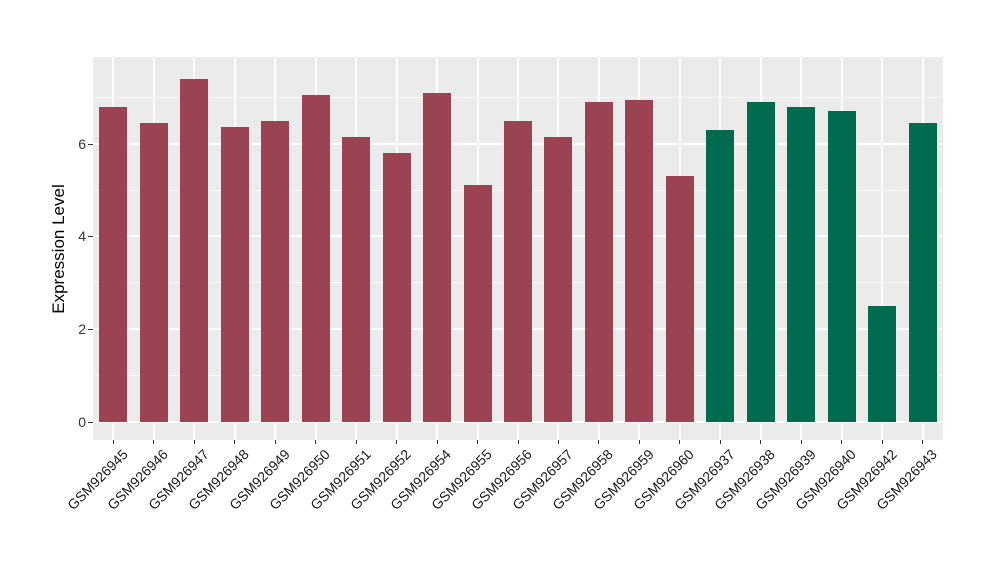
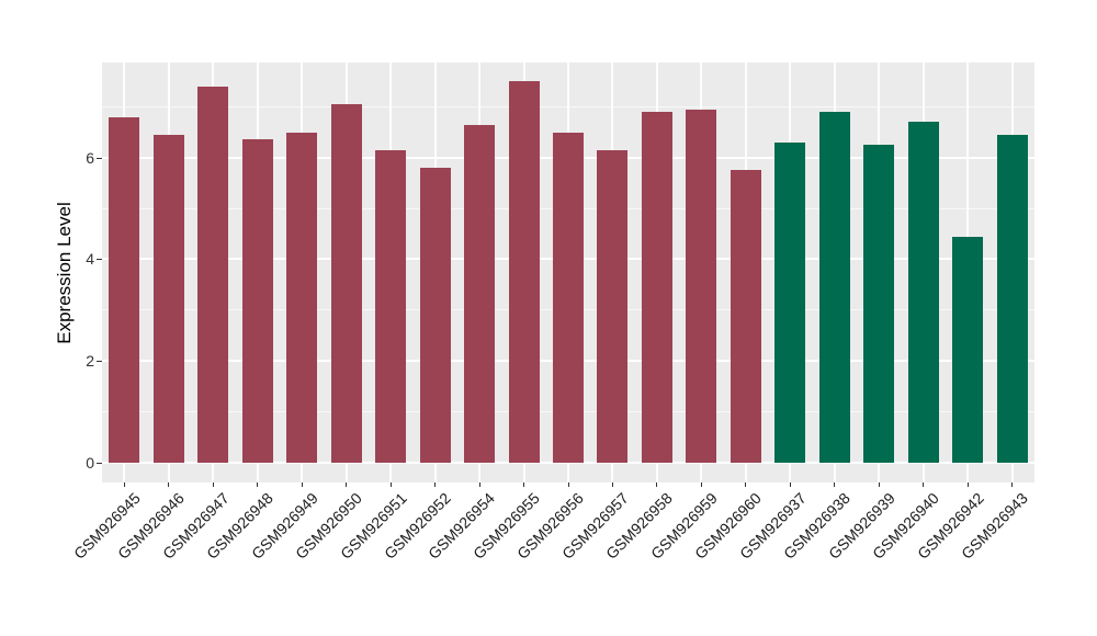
GSM926954: 7.1 -> 6.7
GSM926955: 5.1 -> 7.5
GSM926960: 5.3 -> 5.8
GSM926939: 6.8 -> 6.2
GSM926942: 2.5 -> 4.5
